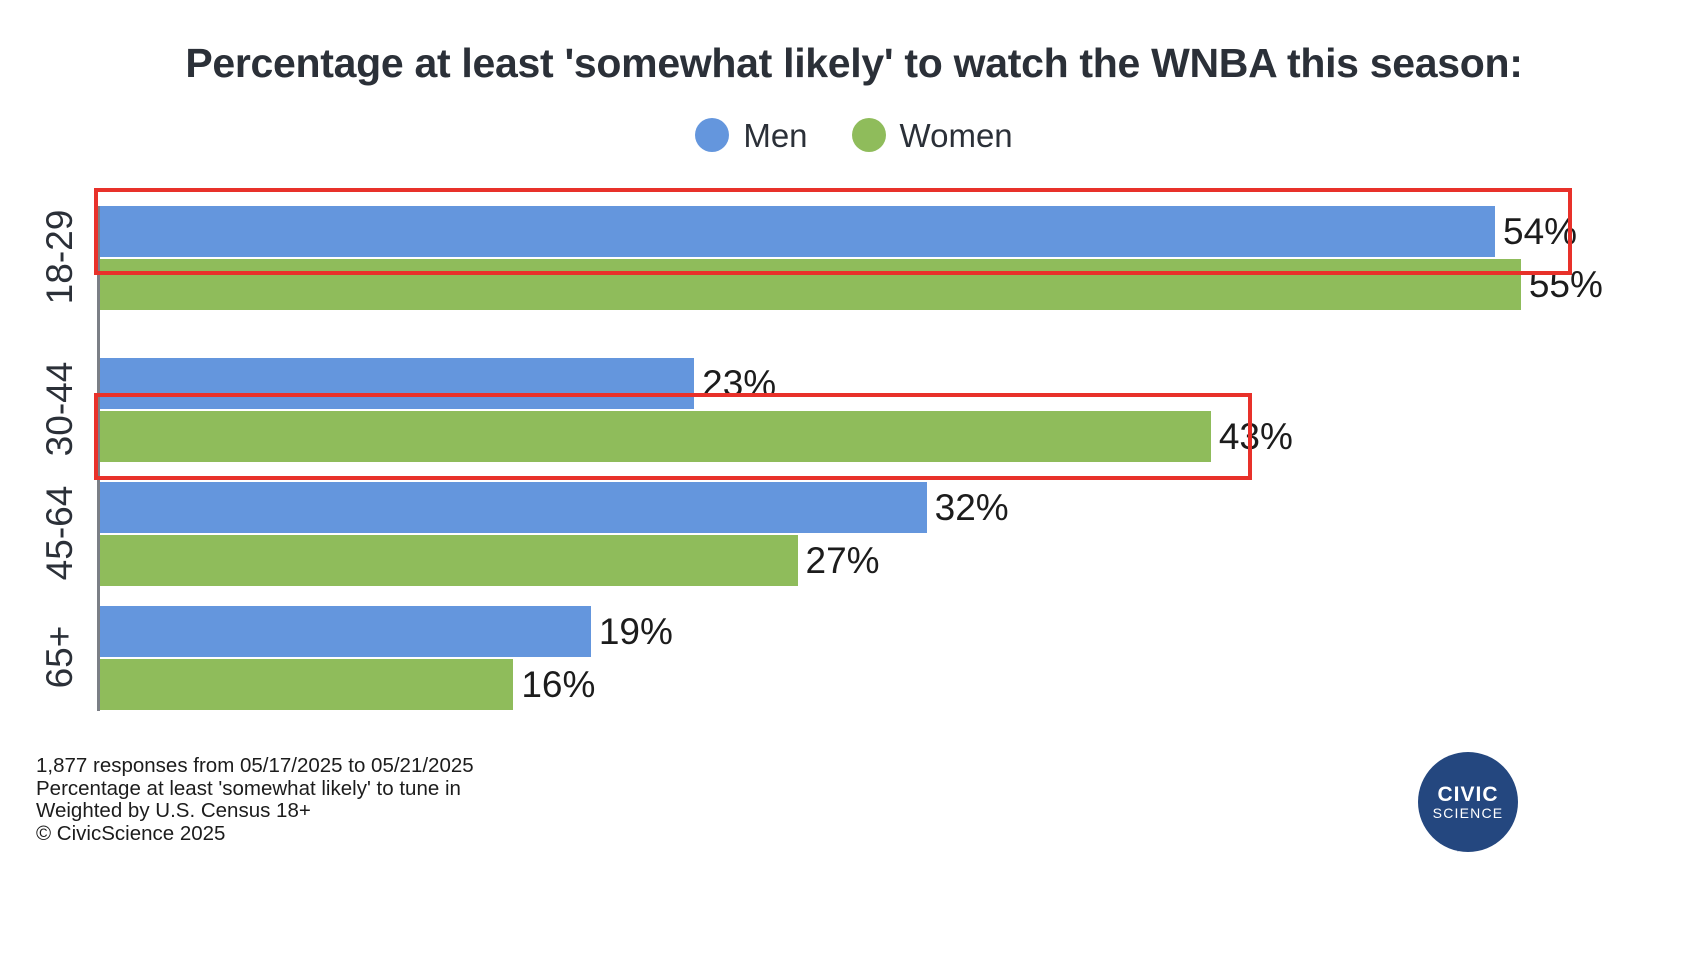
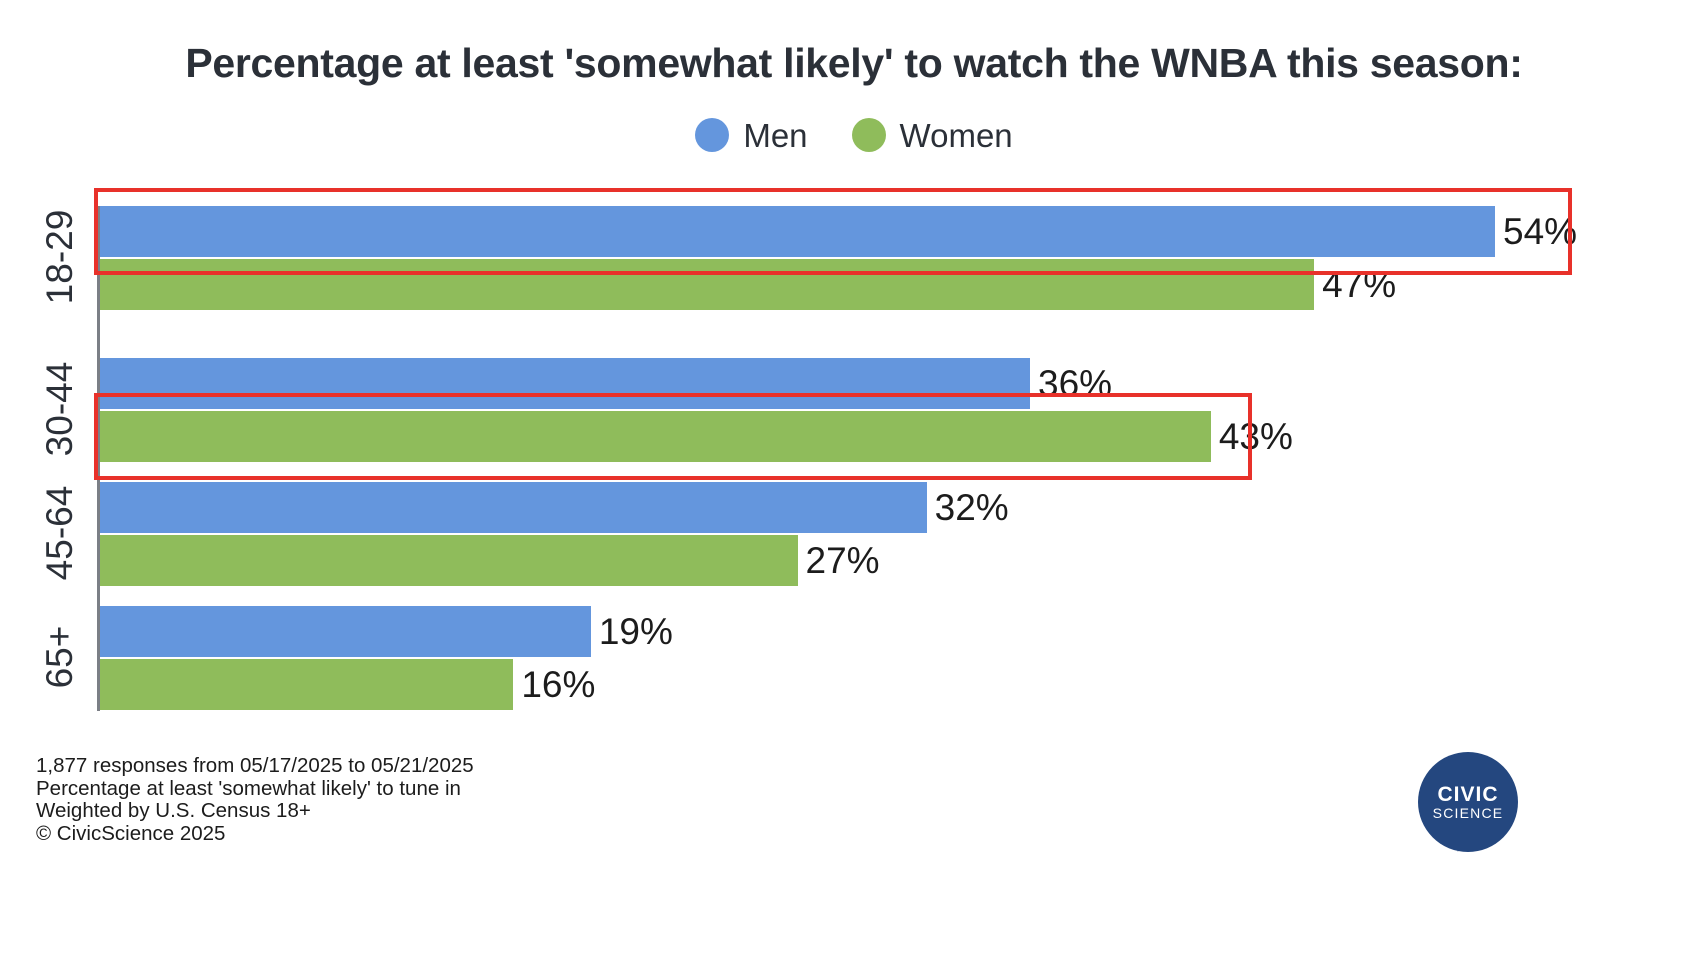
Women/18-29: 55% -> 47%
Men/30-44: 23% -> 36%
